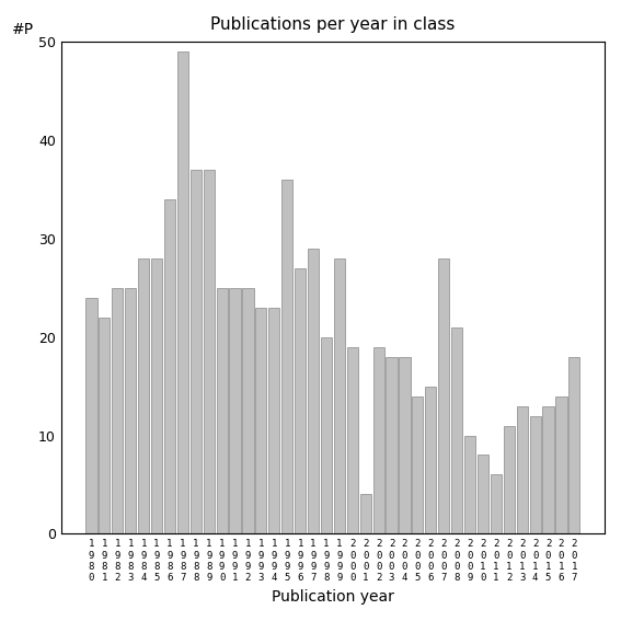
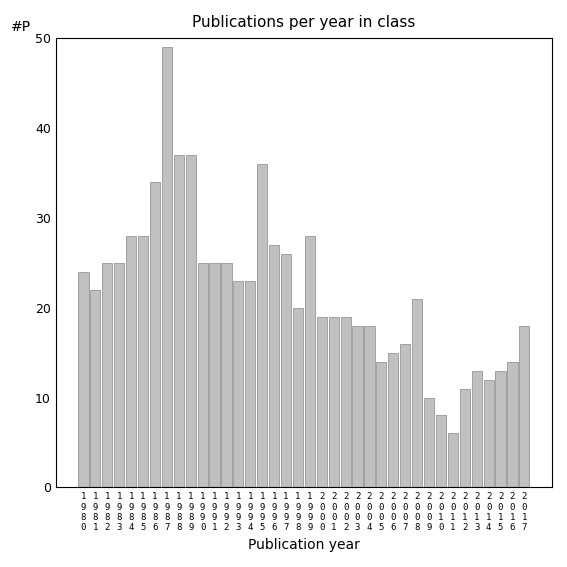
1 9 9 7: 29 -> 26
2 0 0 1: 4 -> 19
2 0 0 7: 28 -> 16
